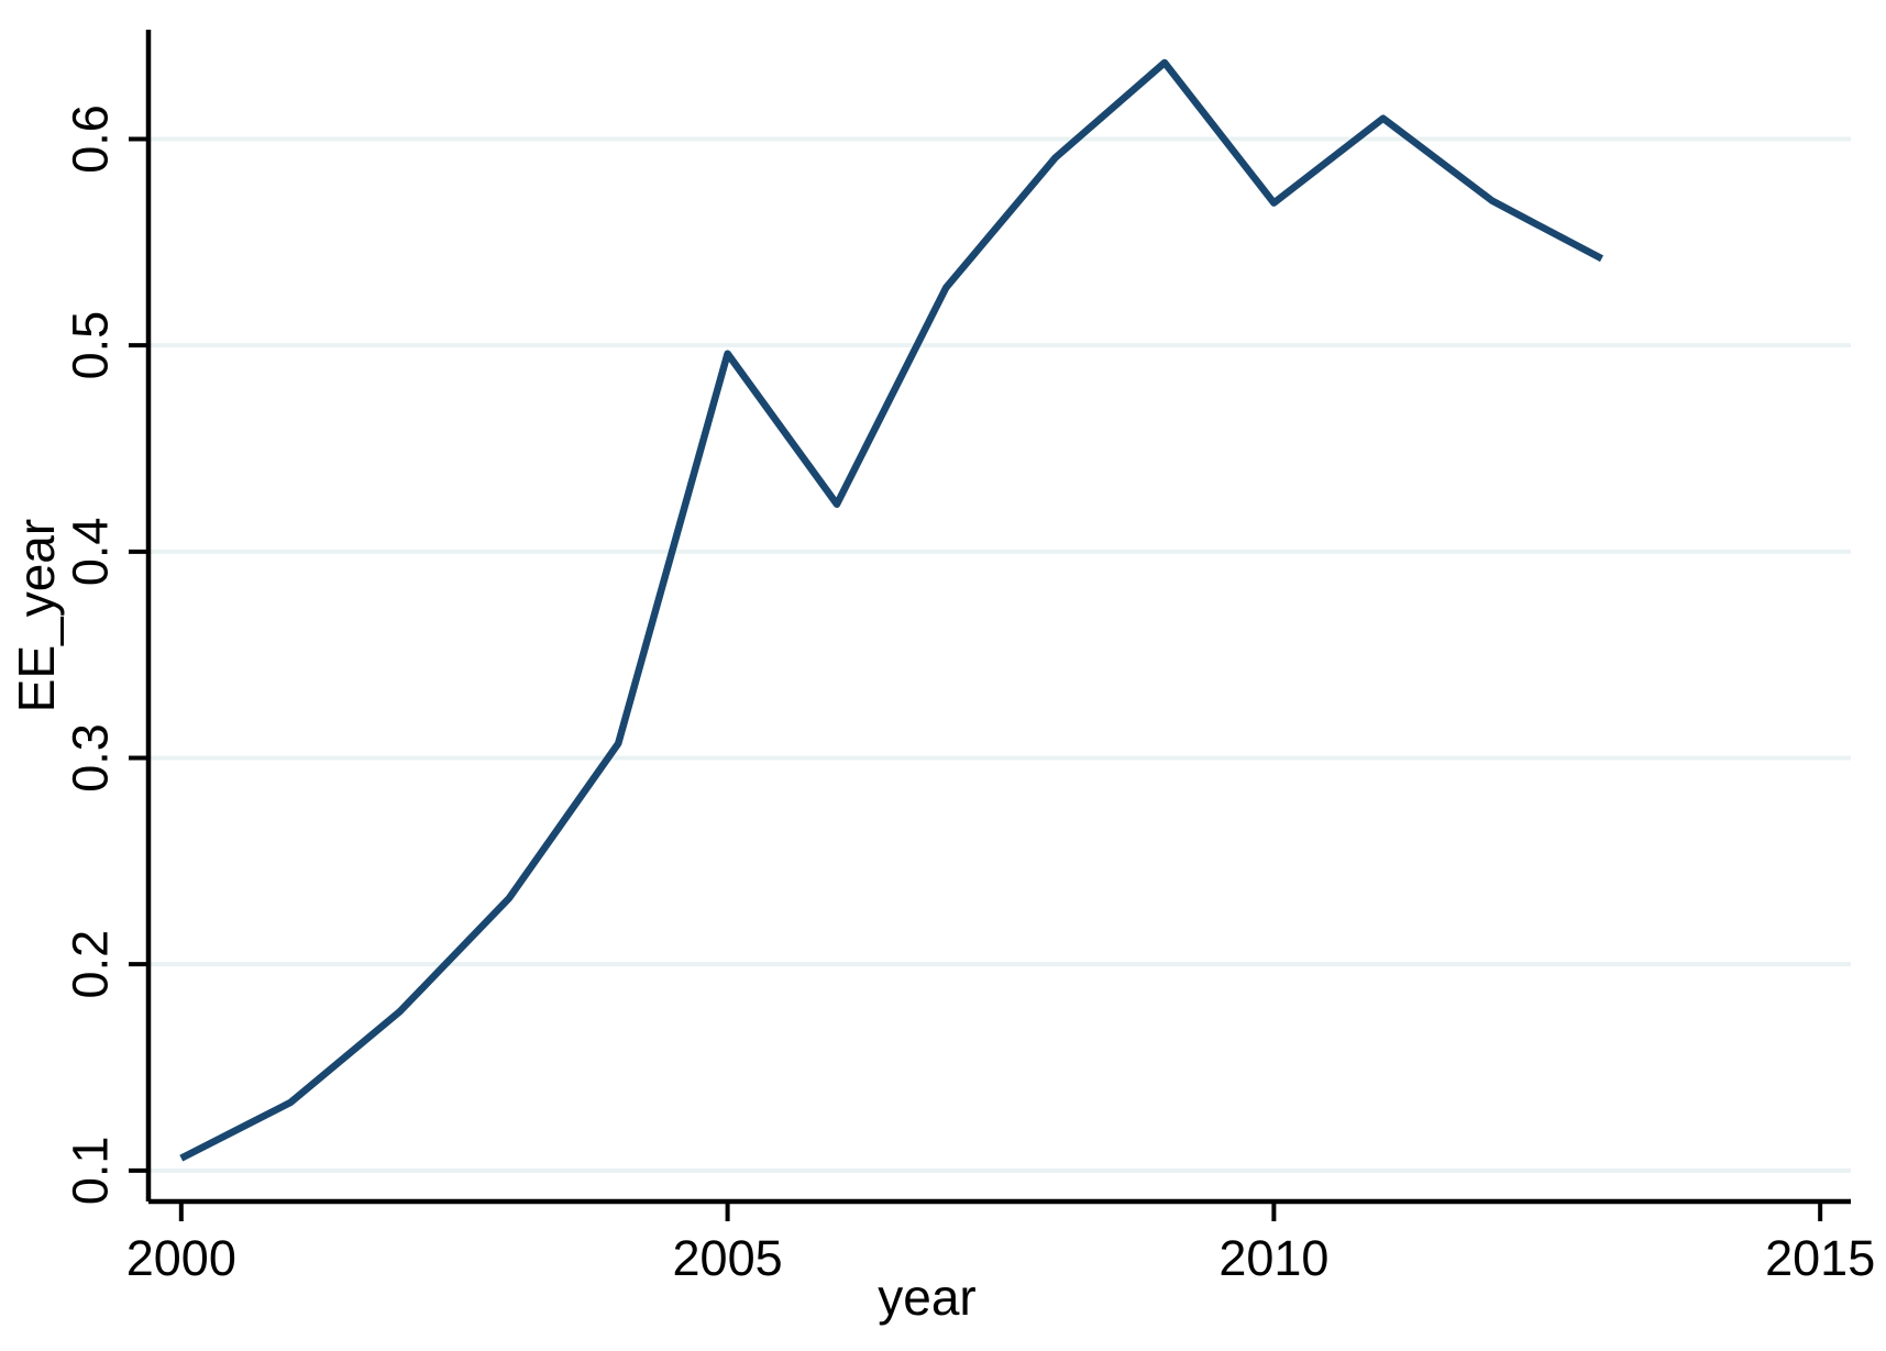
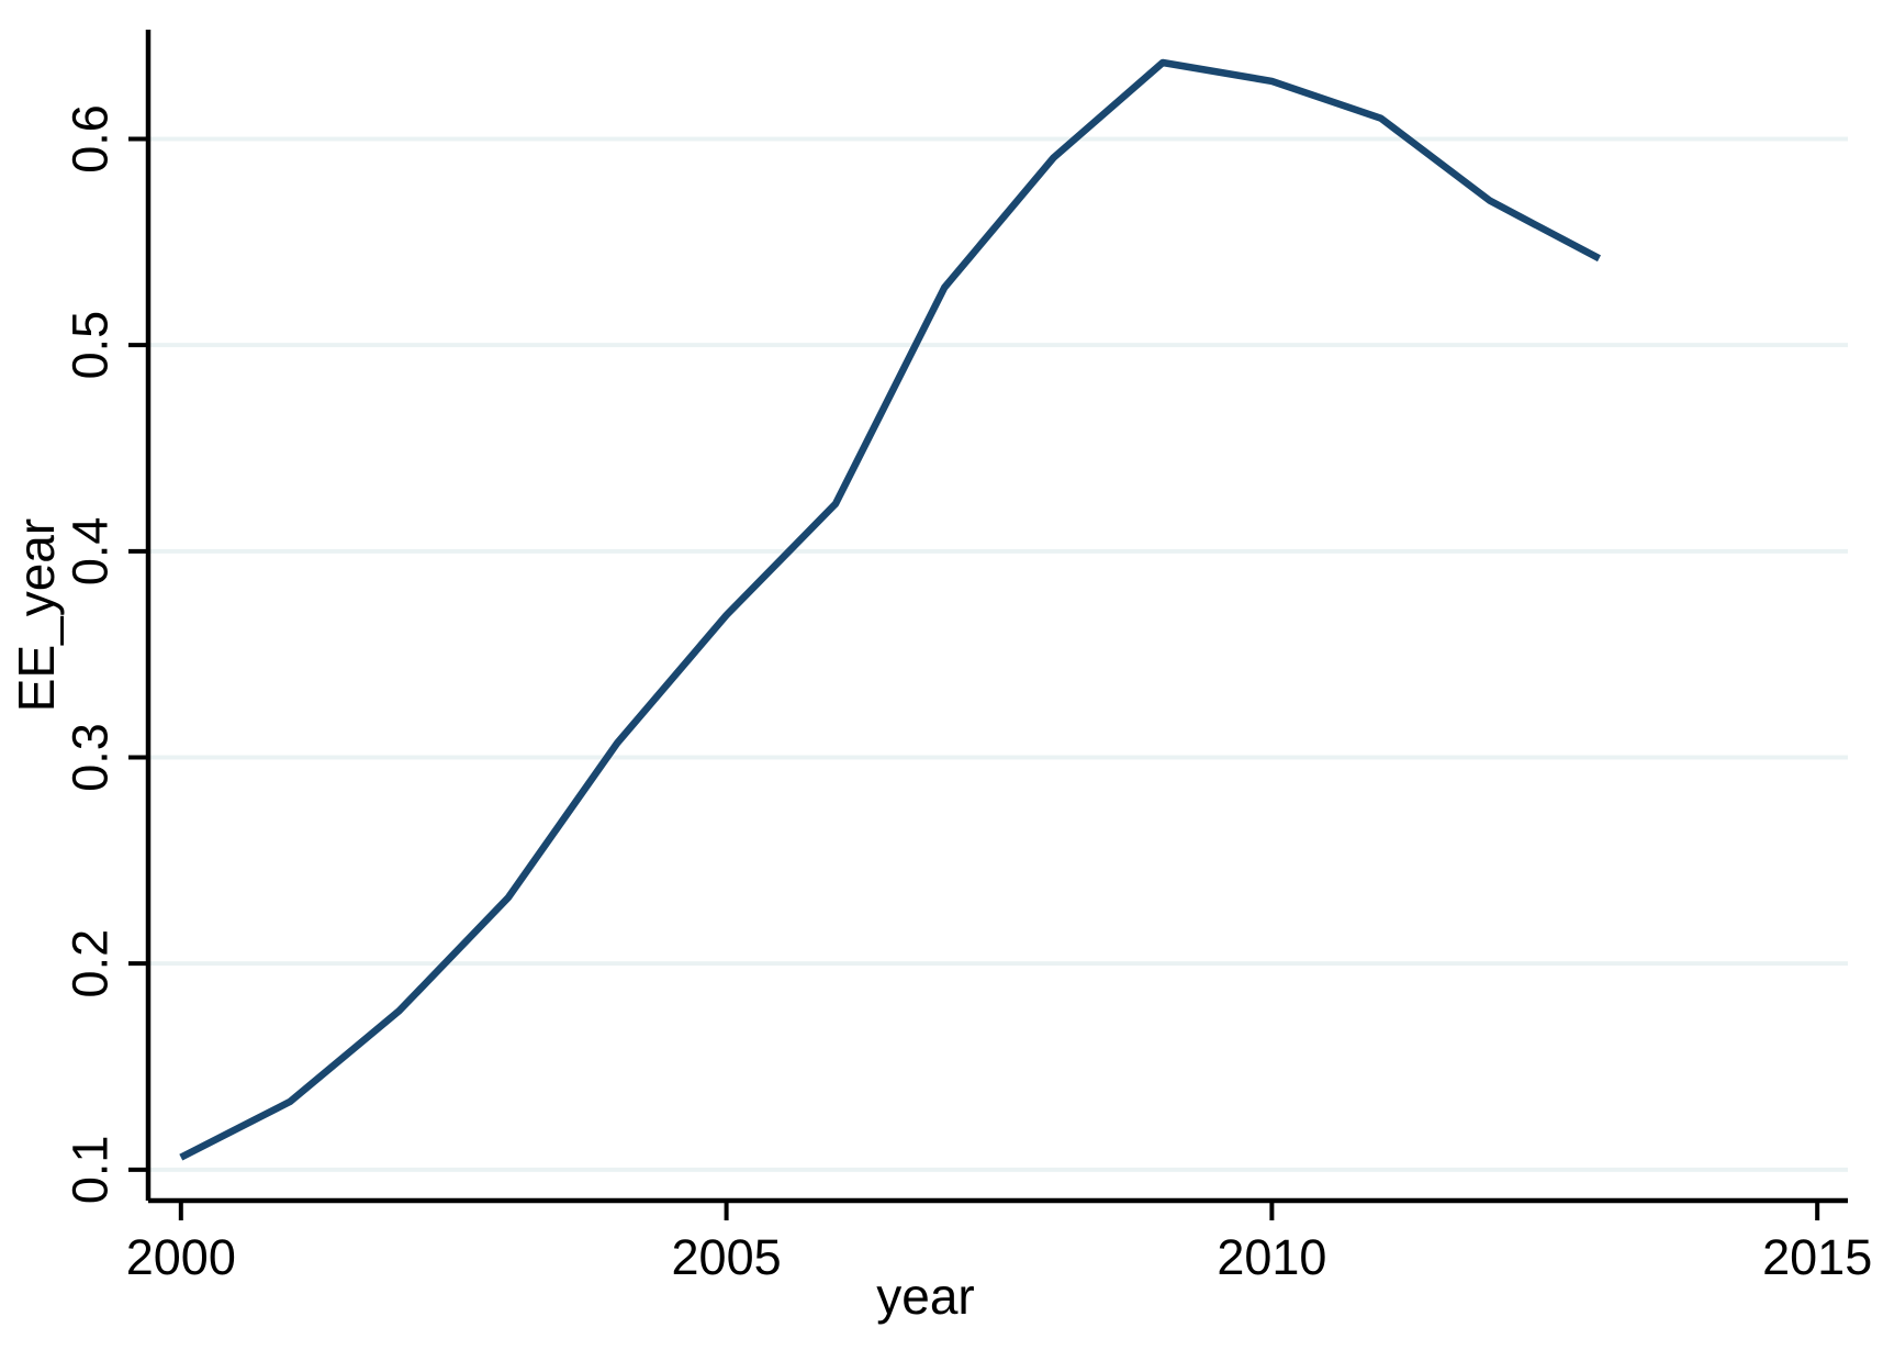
2005: 0.496 -> 0.369
2010: 0.569 -> 0.628
